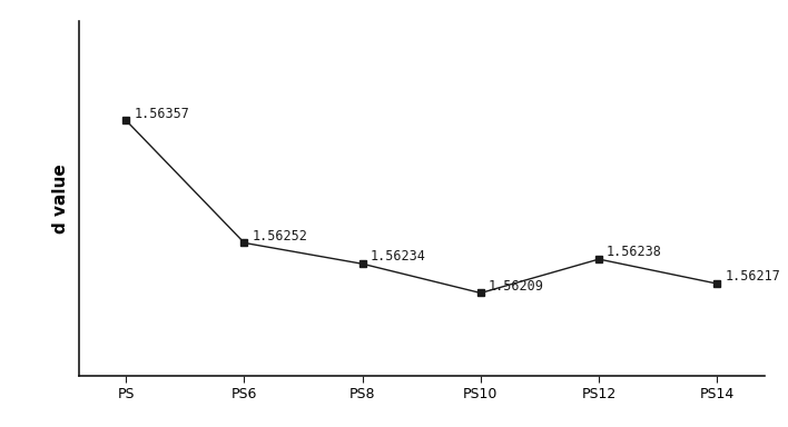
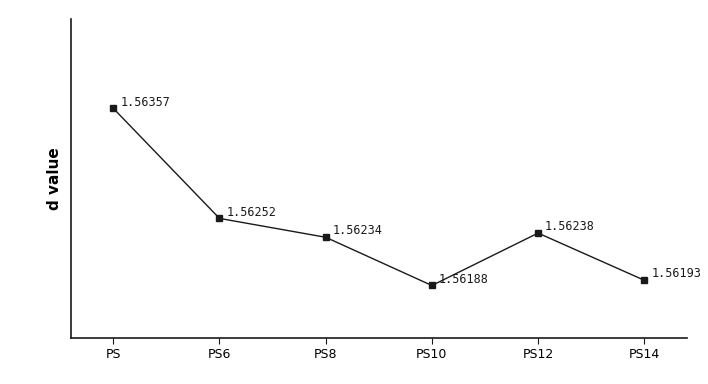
PS10: 1.56209 -> 1.56188
PS14: 1.56217 -> 1.56193
